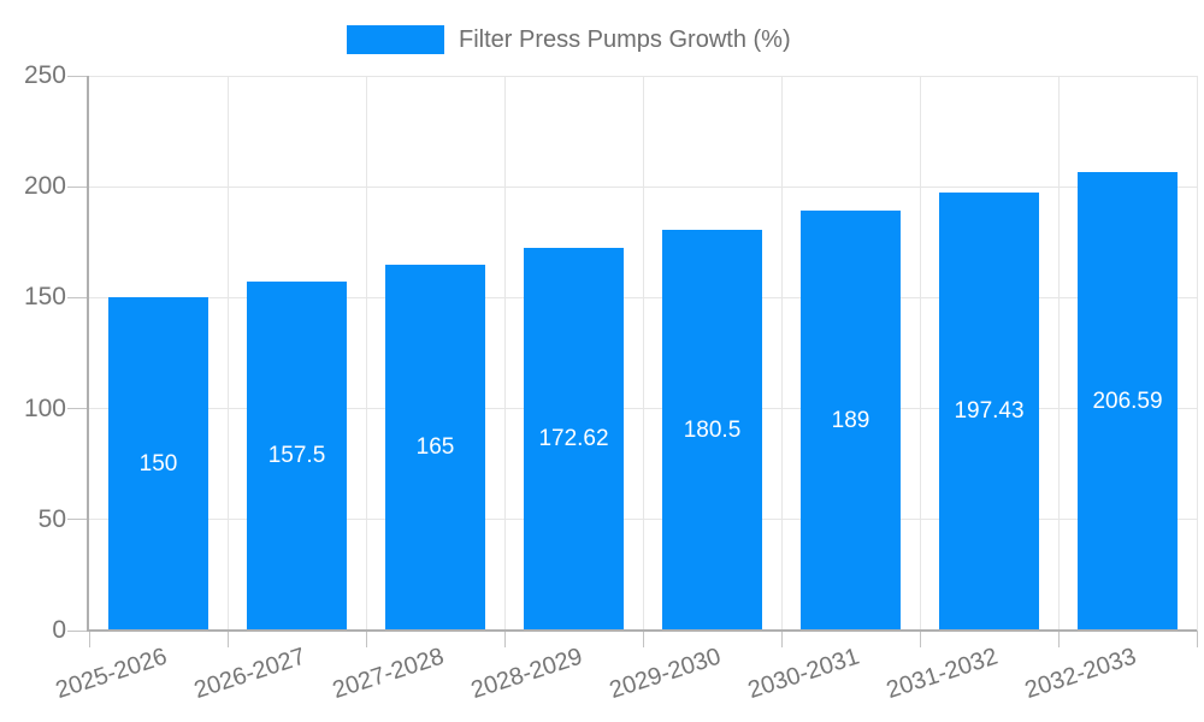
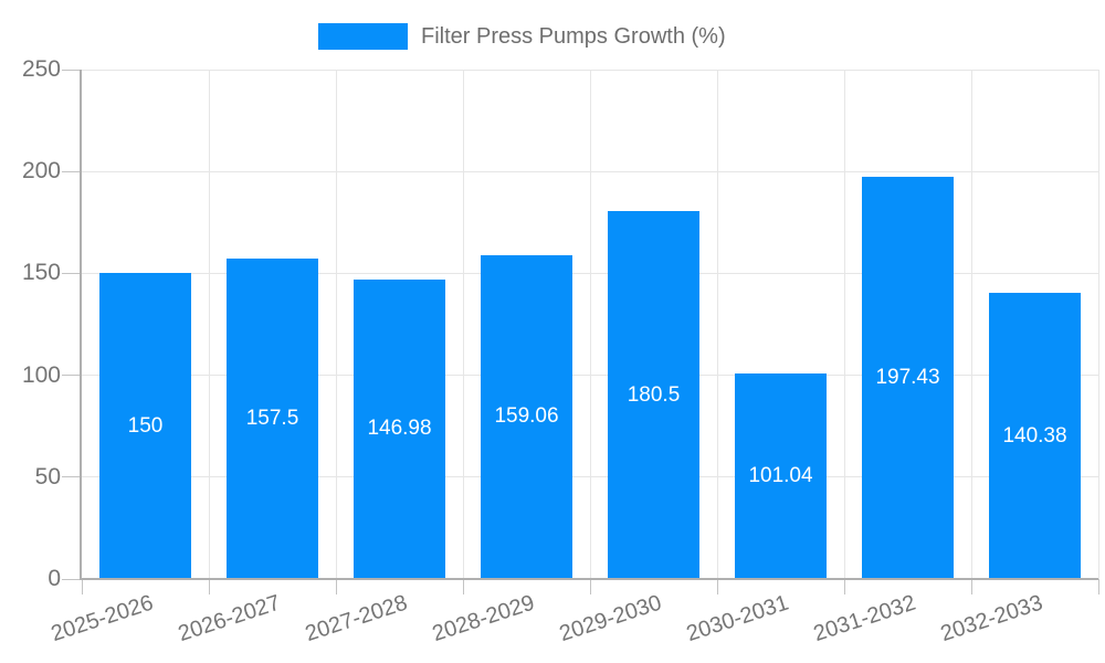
2027-2028: 165 -> 146.98
2028-2029: 172.62 -> 159.06
2030-2031: 189 -> 101.04
2032-2033: 206.59 -> 140.38
